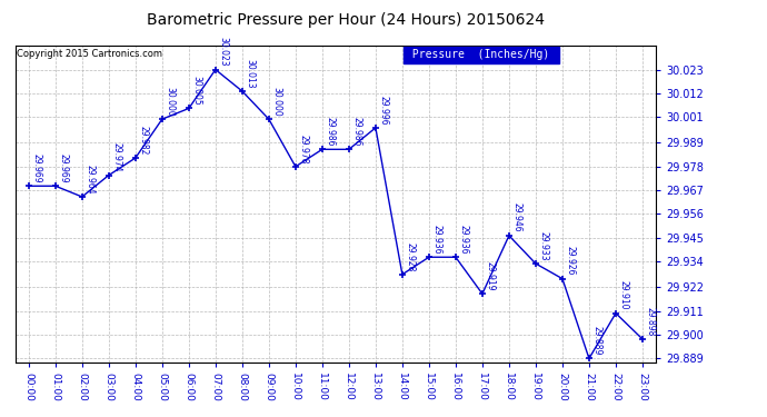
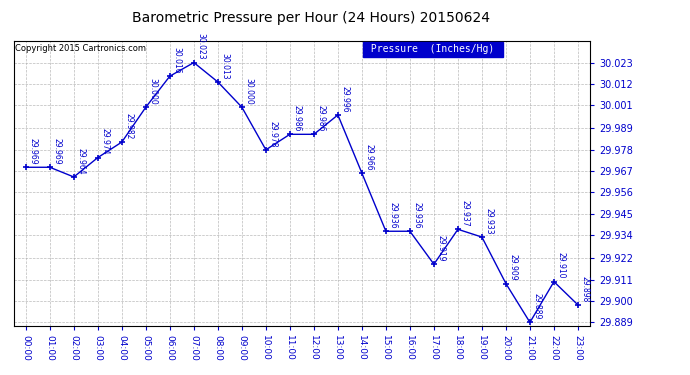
06:00: 30.005 -> 30.016
14:00: 29.928 -> 29.966
18:00: 29.946 -> 29.937
20:00: 29.926 -> 29.909
